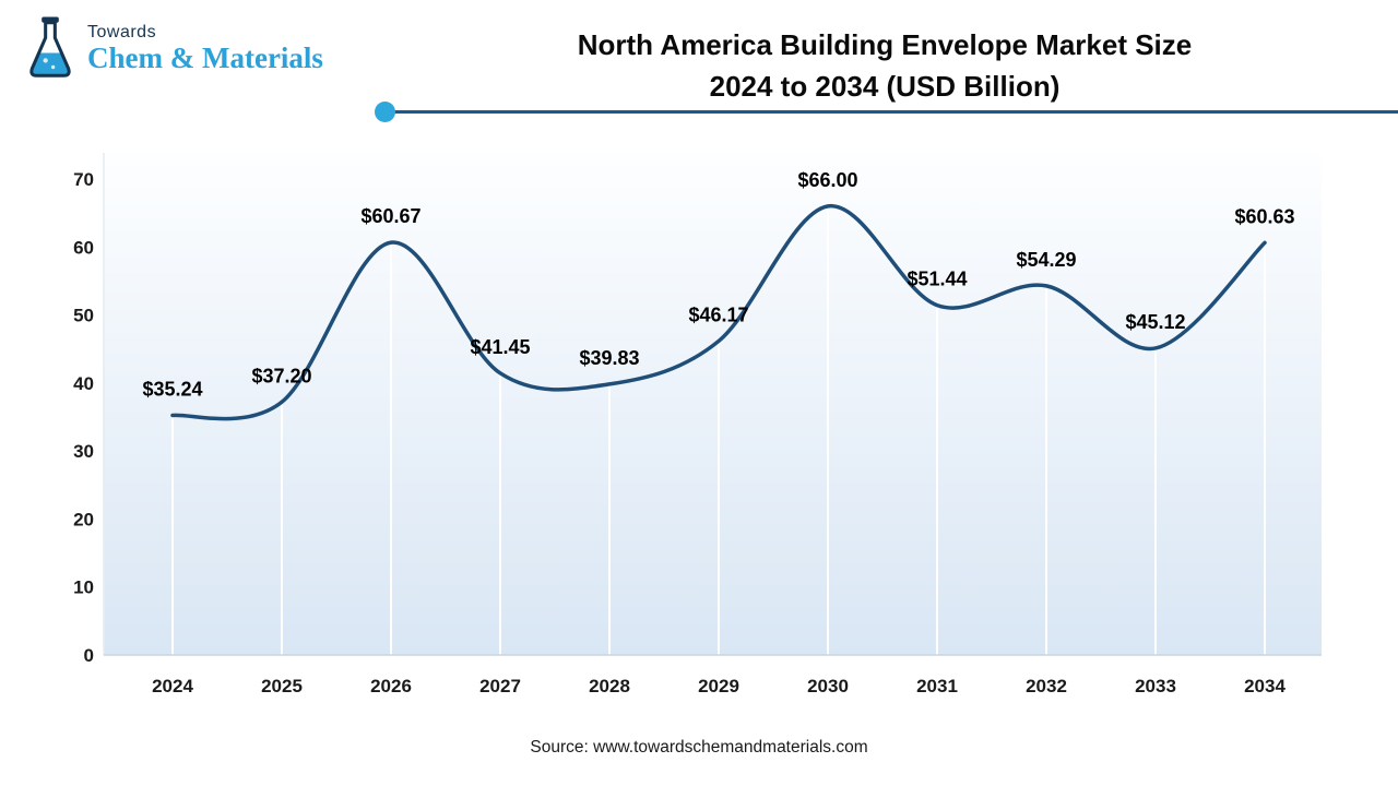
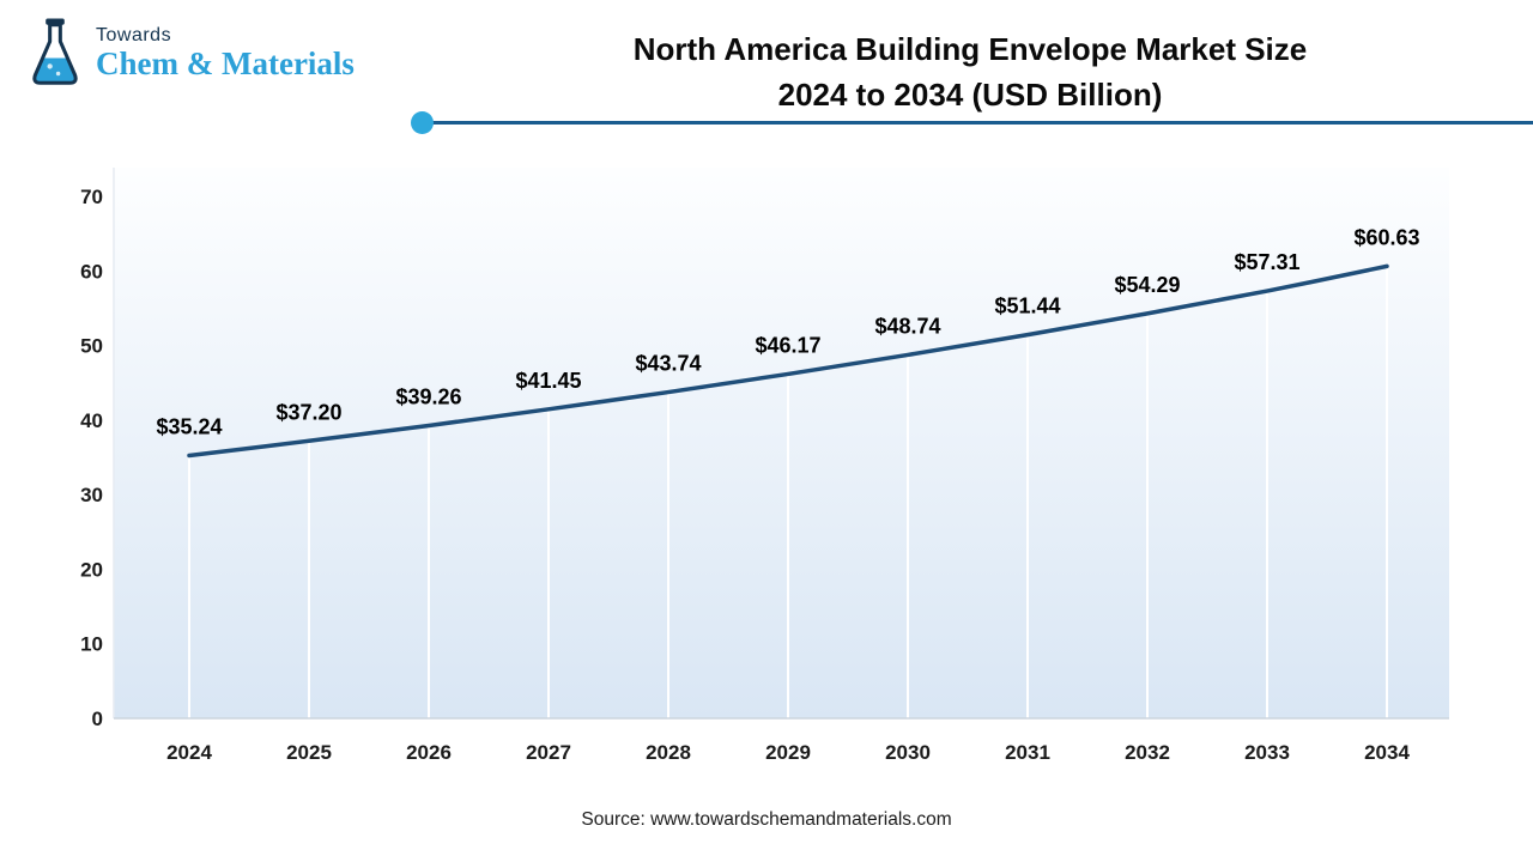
2026: $60.67 -> $39.26
2028: $39.83 -> $43.74
2030: $66.00 -> $48.74
2033: $45.12 -> $57.31
